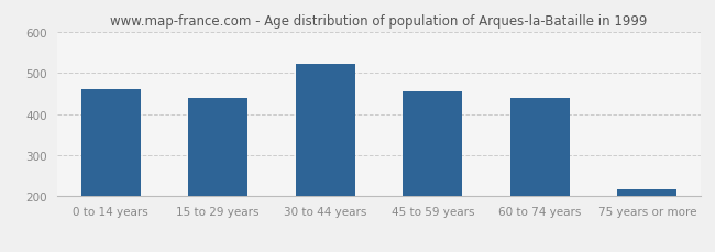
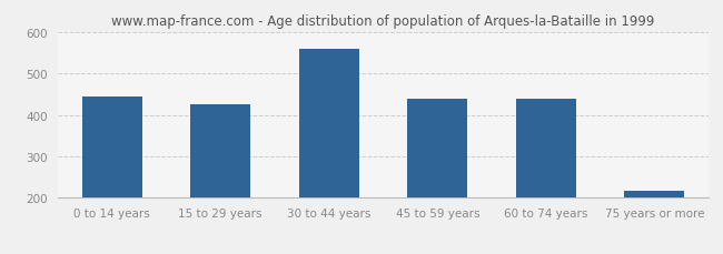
0 to 14 years: 460 -> 445
15 to 29 years: 440 -> 425
30 to 44 years: 523 -> 560
45 to 59 years: 455 -> 440
